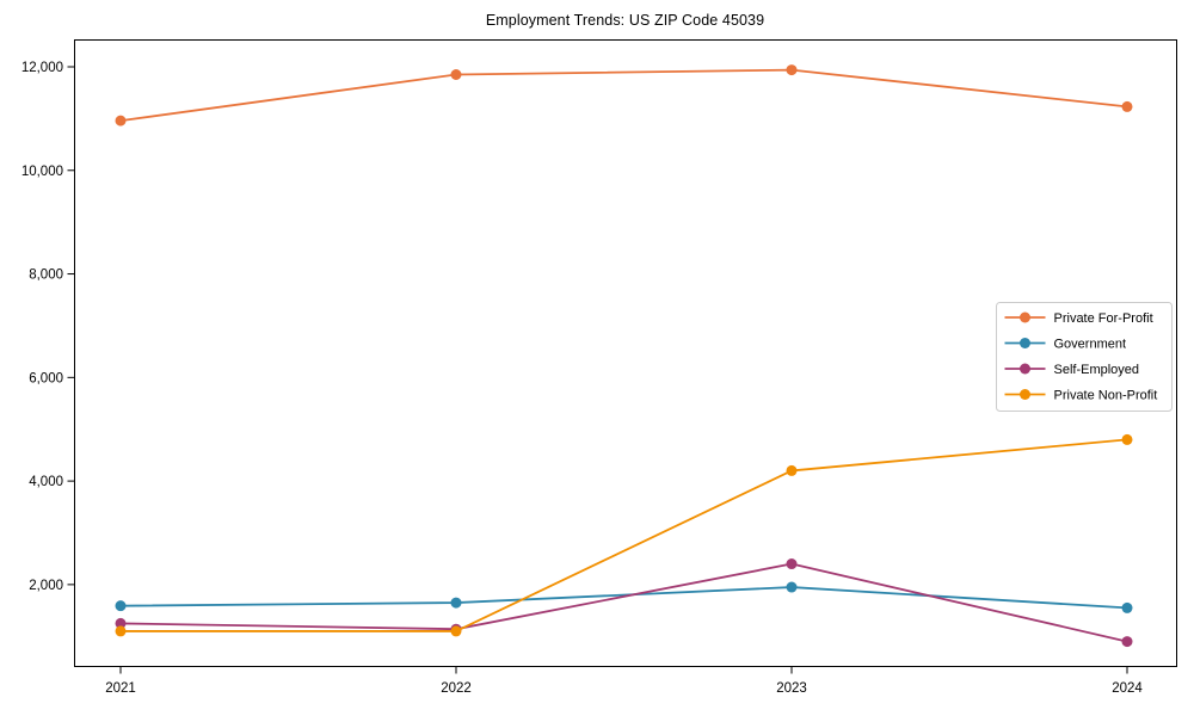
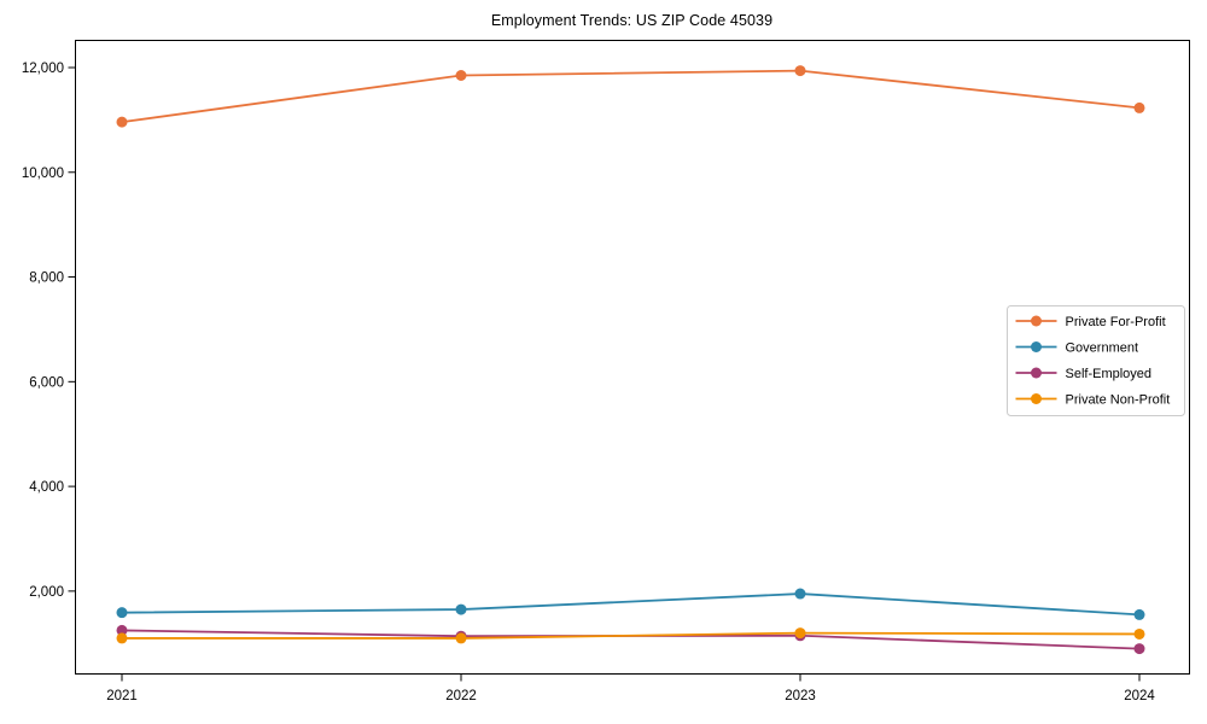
Self-Employed/2023: 2400 -> 1200
Private Non-Profit/2023: 4200 -> 1200
Private Non-Profit/2024: 4800 -> 1200
